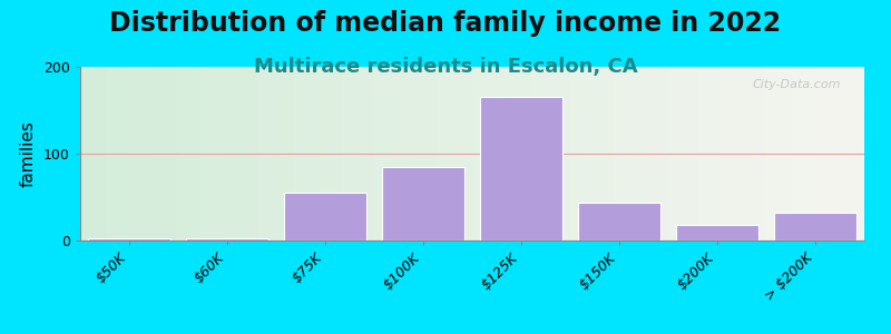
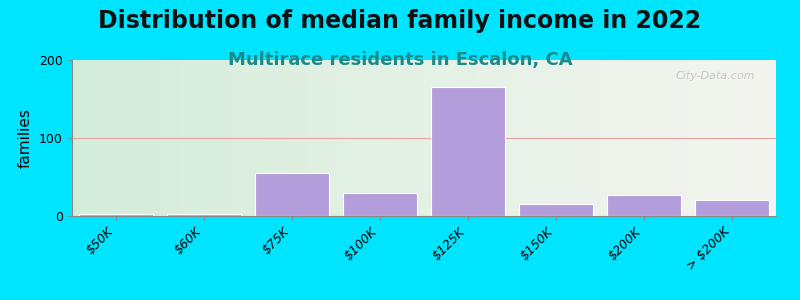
$100K: 84 -> 30
$150K: 44 -> 15
$200K: 18 -> 27
> $200K: 32 -> 20
